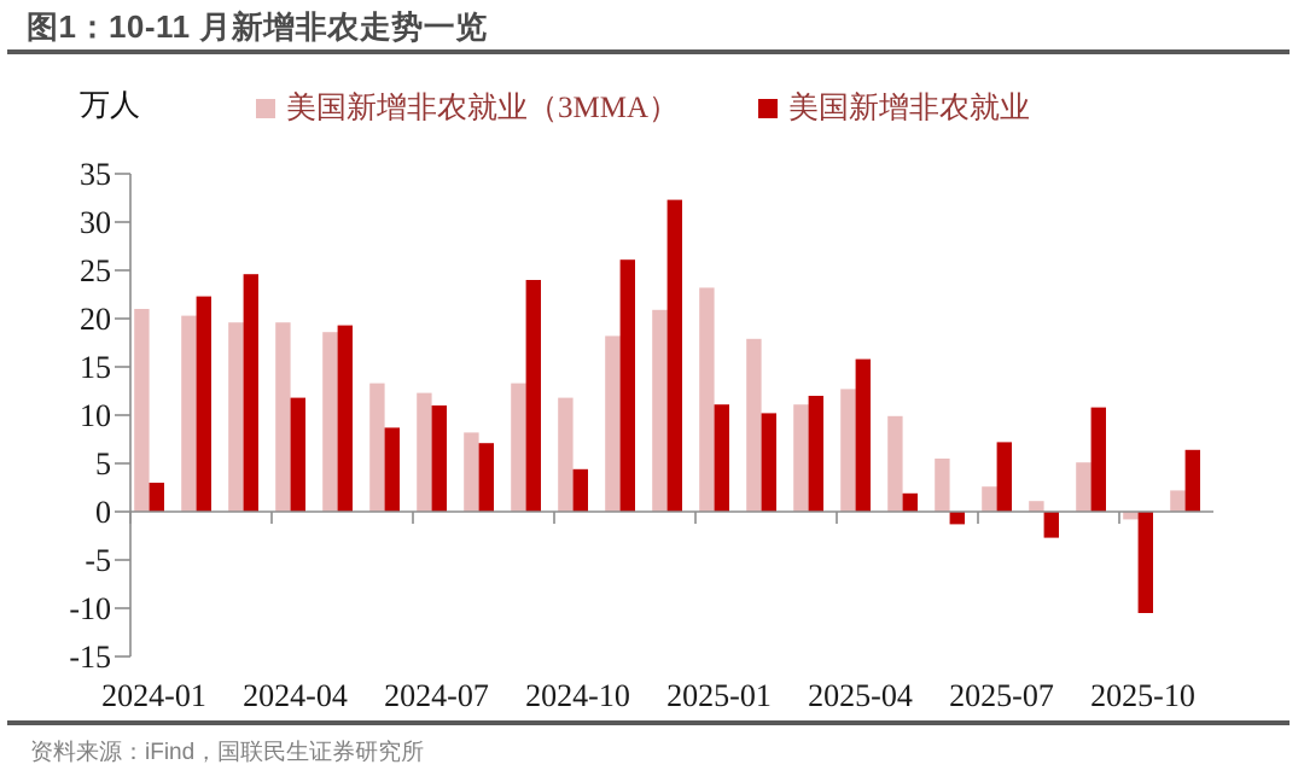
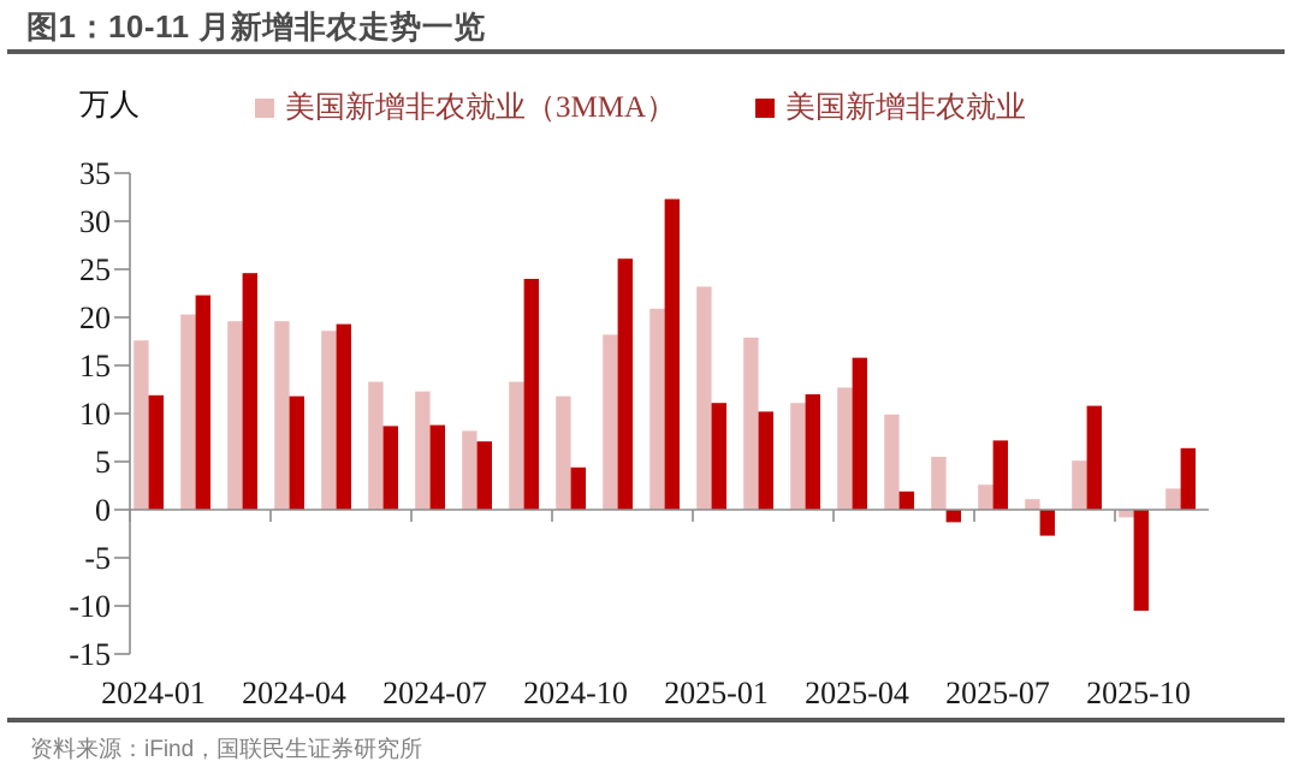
美国新增非农就业（3MMA）/2024-01: 21 -> 18
美国新增非农就业/2024-01: 3 -> 12
美国新增非农就业/2024-07: 11 -> 9
